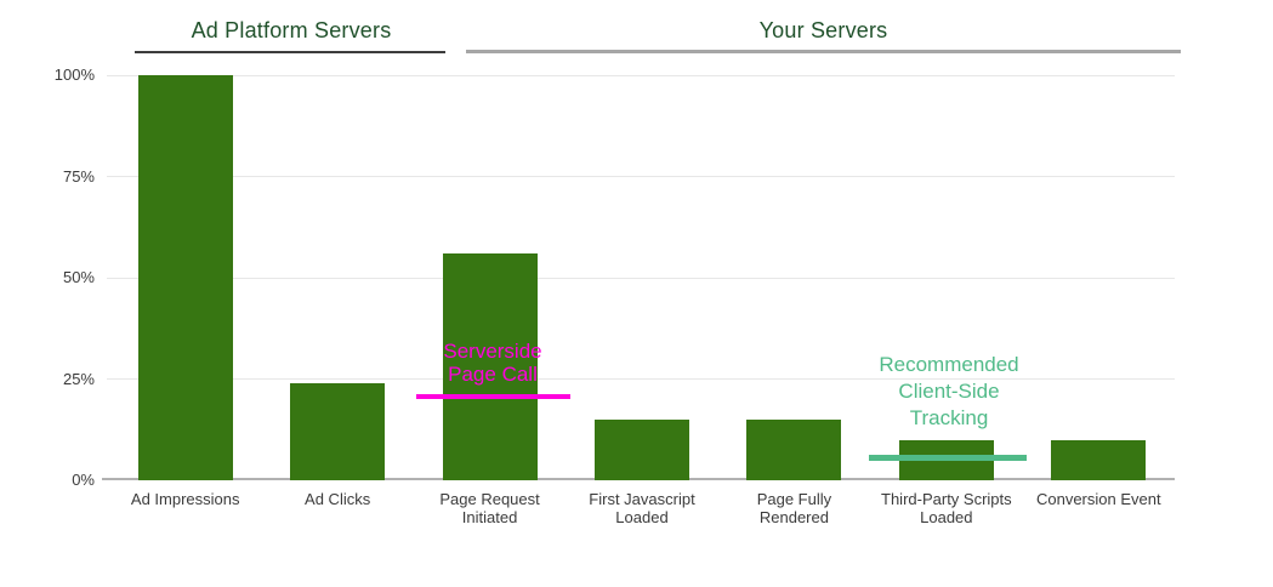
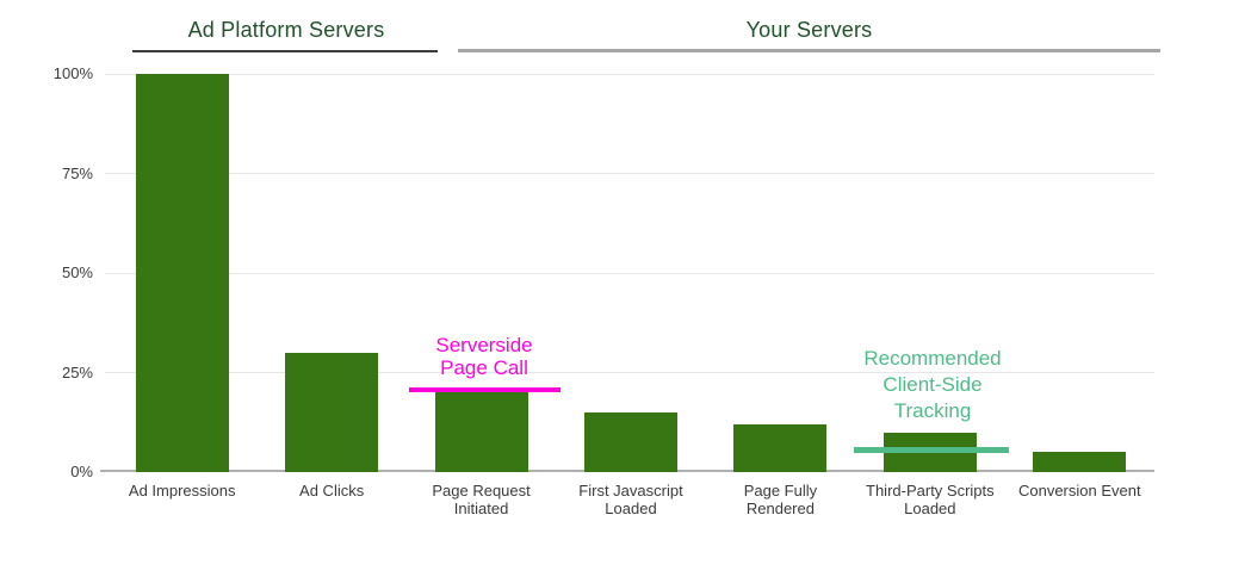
Ad Clicks: 24% -> 30%
Page Request Initiated: 56% -> 20%
Page Fully Rendered: 15% -> 12%
Conversion Event: 10% -> 5%
